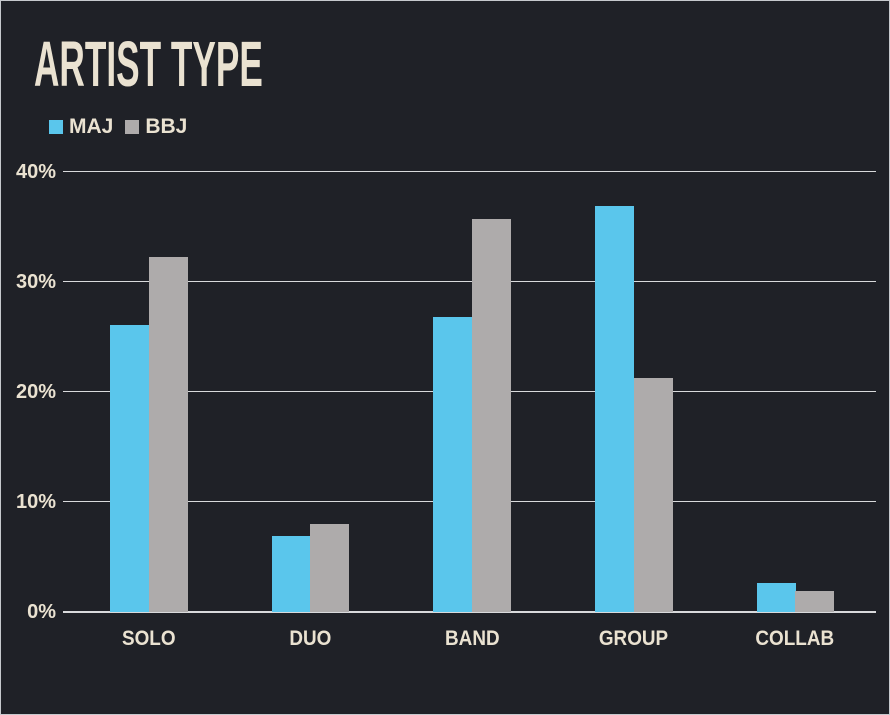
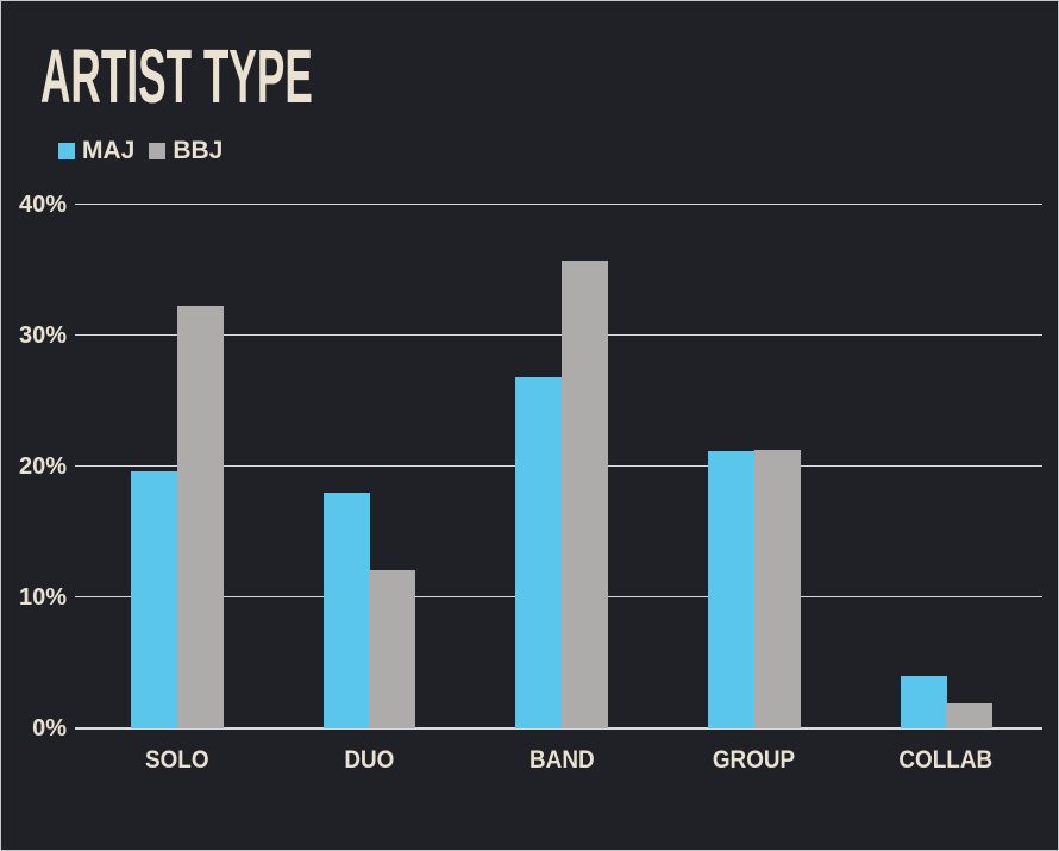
MAJ/SOLO: 26.1% -> 19.6%
MAJ/DUO: 6.9% -> 18.0%
BBJ/DUO: 8.0% -> 12.1%
MAJ/GROUP: 36.9% -> 21.2%
MAJ/COLLAB: 2.6% -> 4.0%
